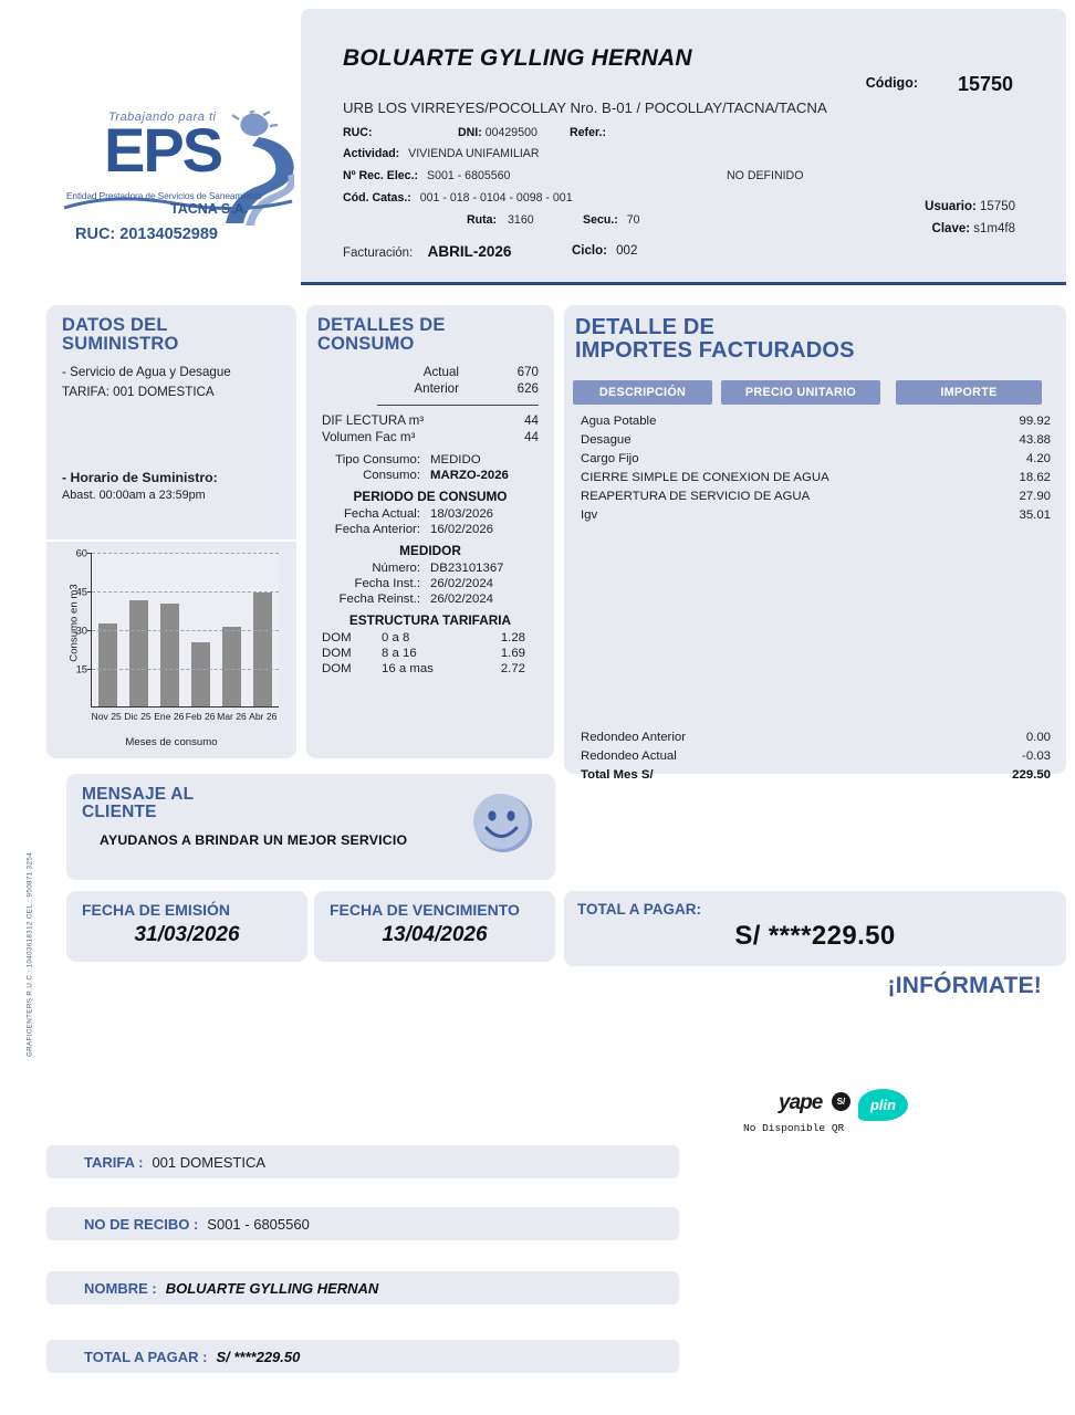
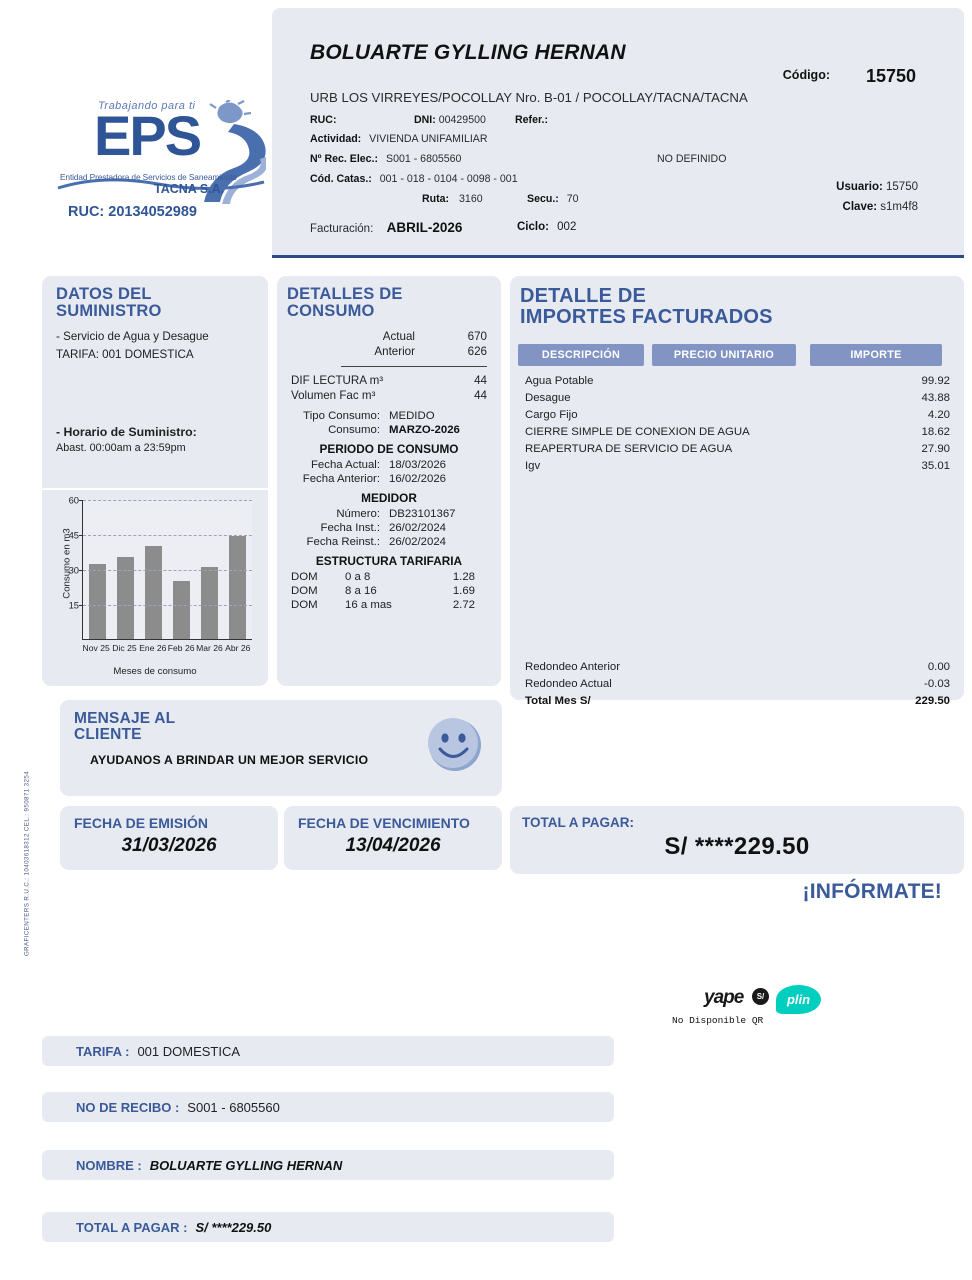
Dic 25: 41 -> 35
